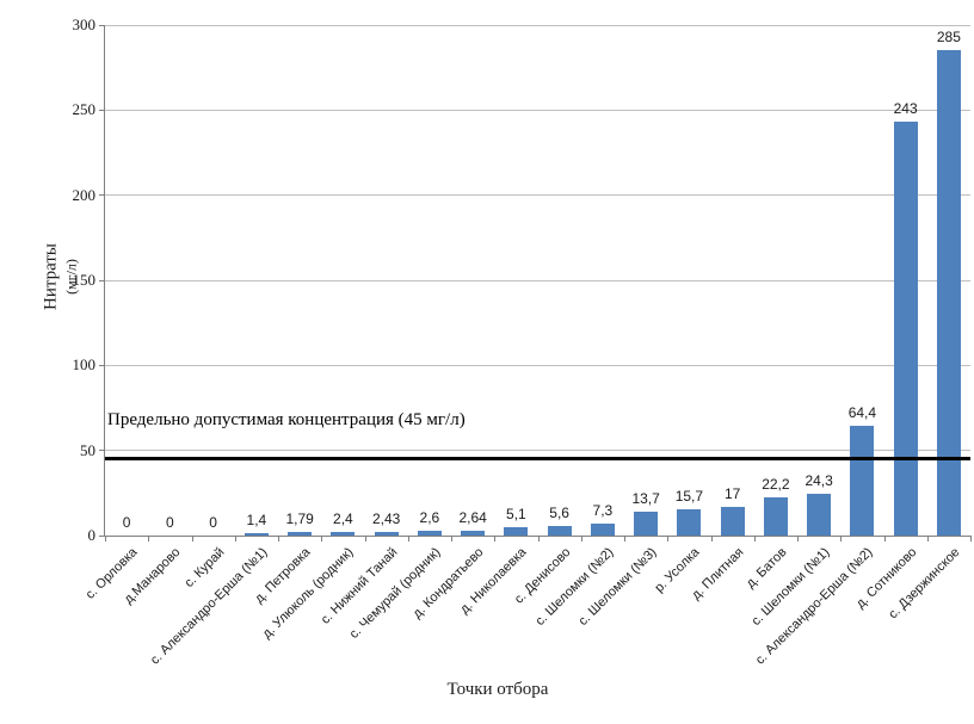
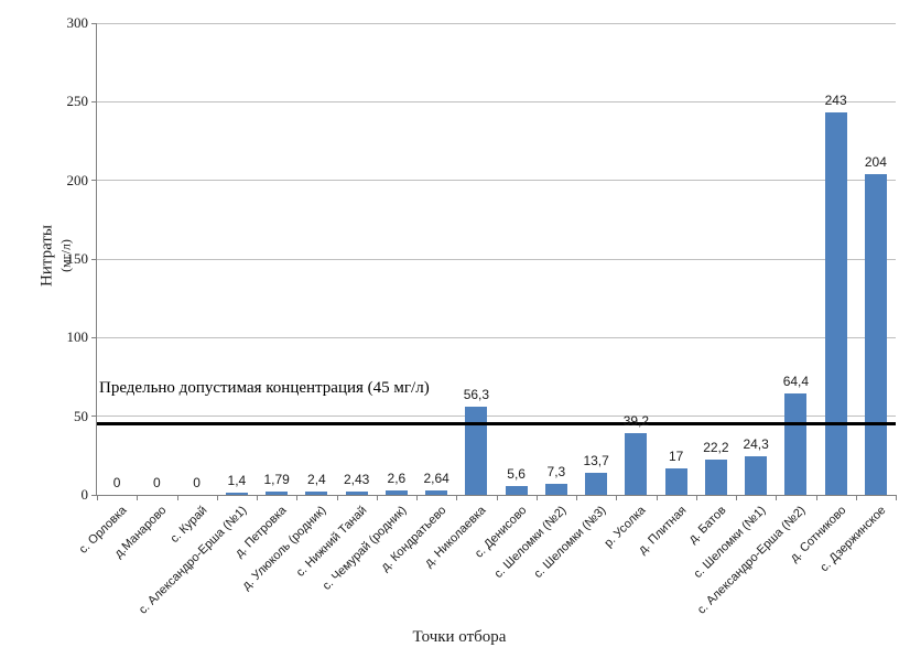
д. Николаевка: 5,1 -> 56,3
р. Усолка: 15,7 -> 39,2
с. Дзержинское: 285 -> 204
